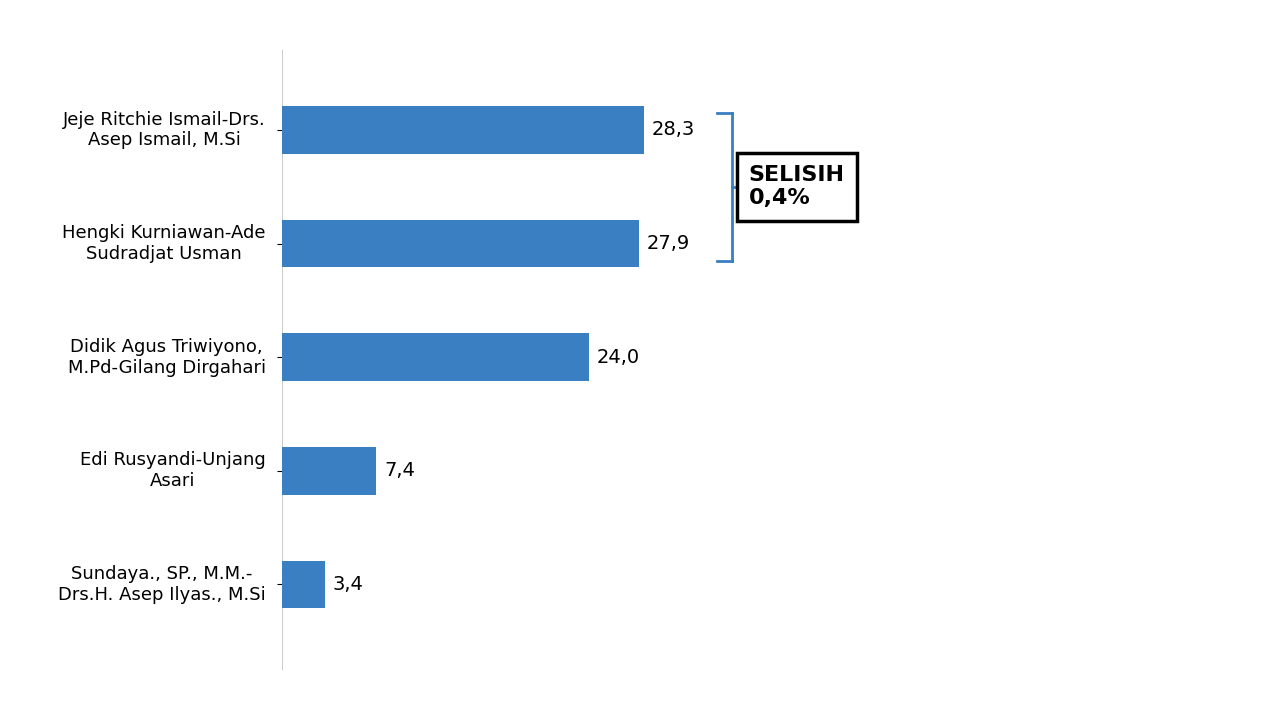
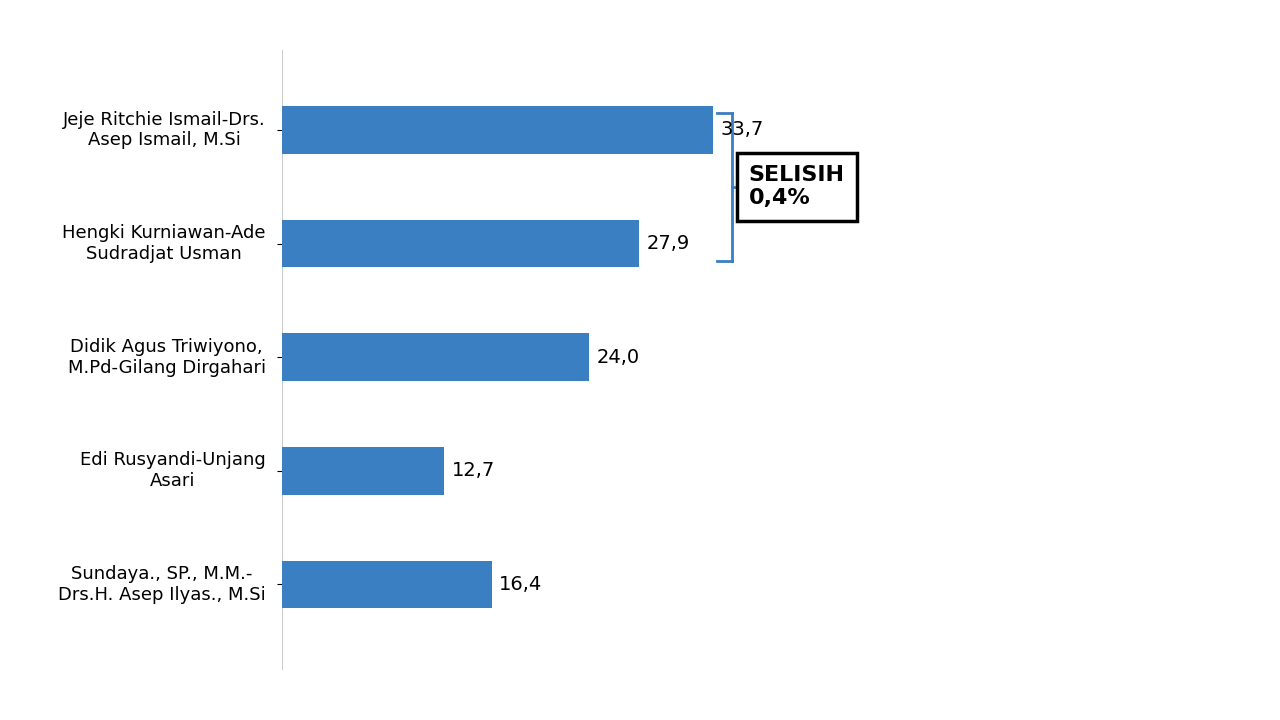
Jeje Ritchie Ismail-Drs. Asep Ismail, M.Si: 28,3 -> 33,7
Edi Rusyandi-Unjang Asari: 7,4 -> 12,7
Sundaya., SP., M.M.- Drs.H. Asep Ilyas., M.Si: 3,4 -> 16,4
